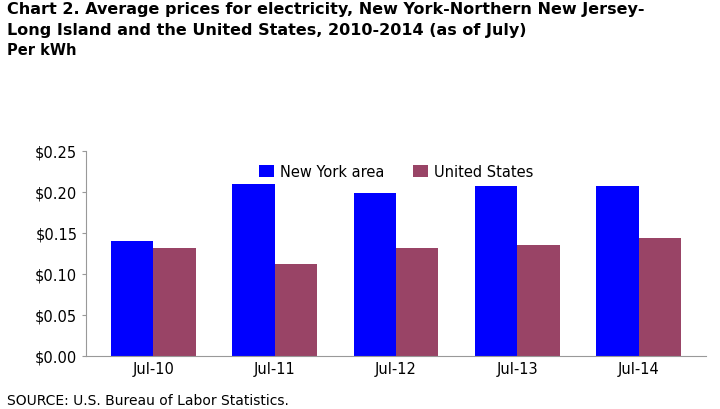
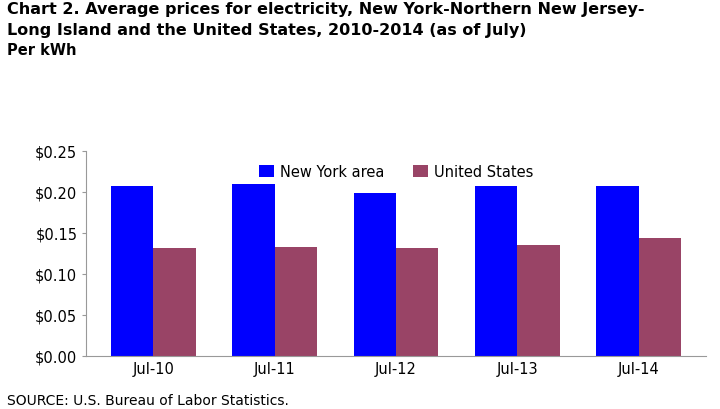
New York area/Jul-10: $0.140 -> $0.207
United States/Jul-11: $0.112 -> $0.133
